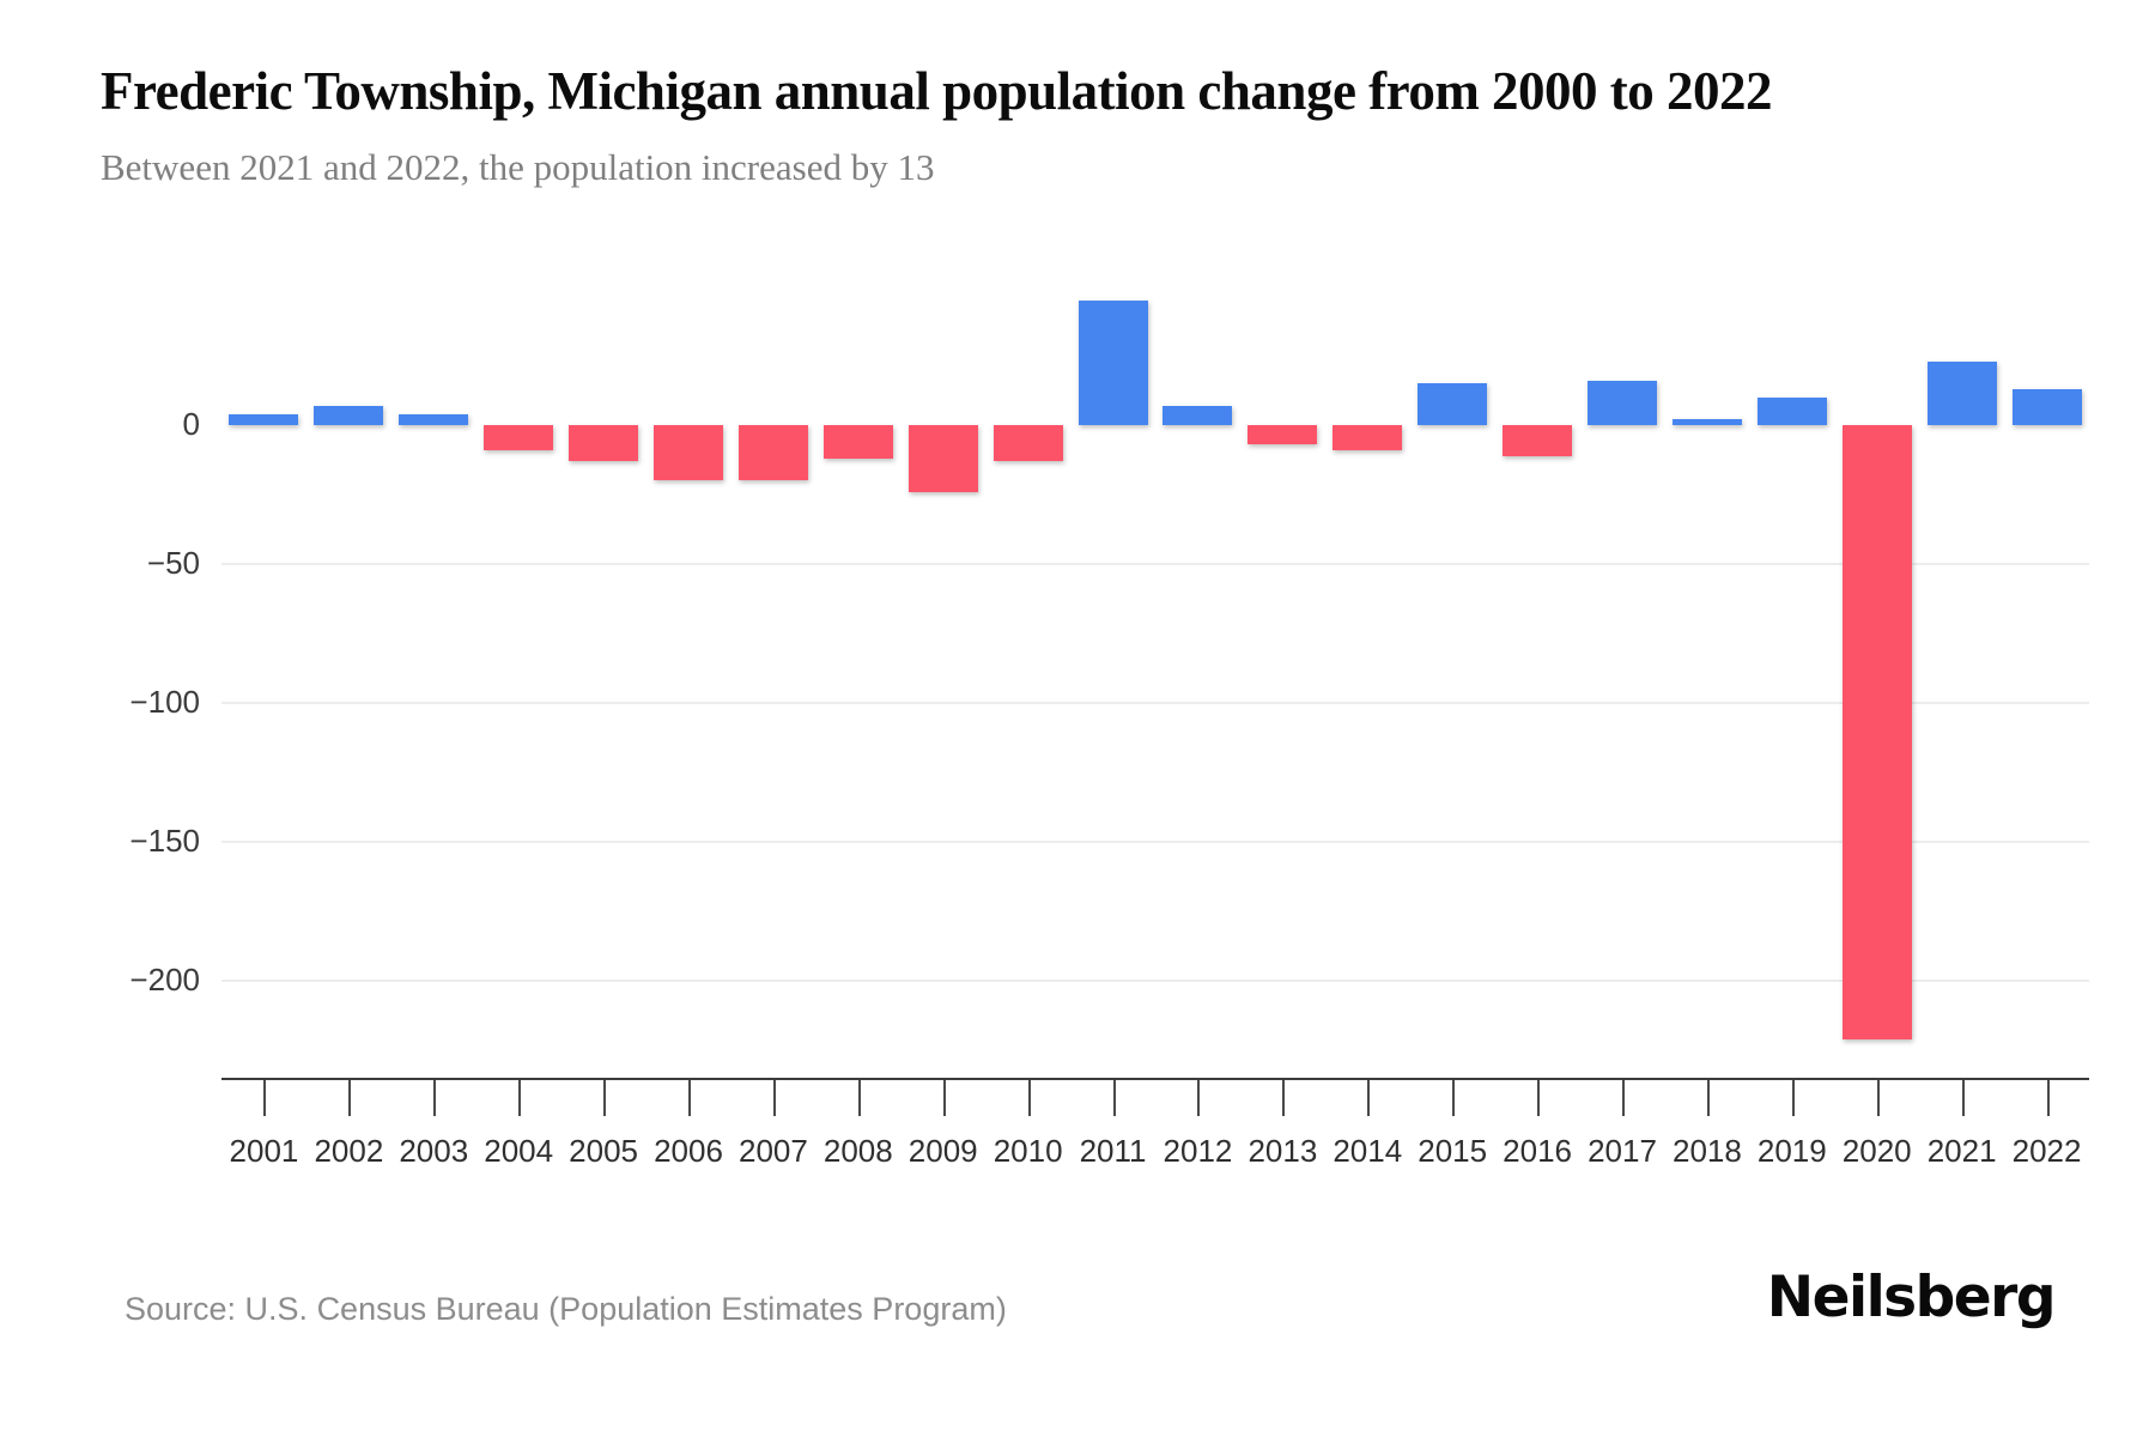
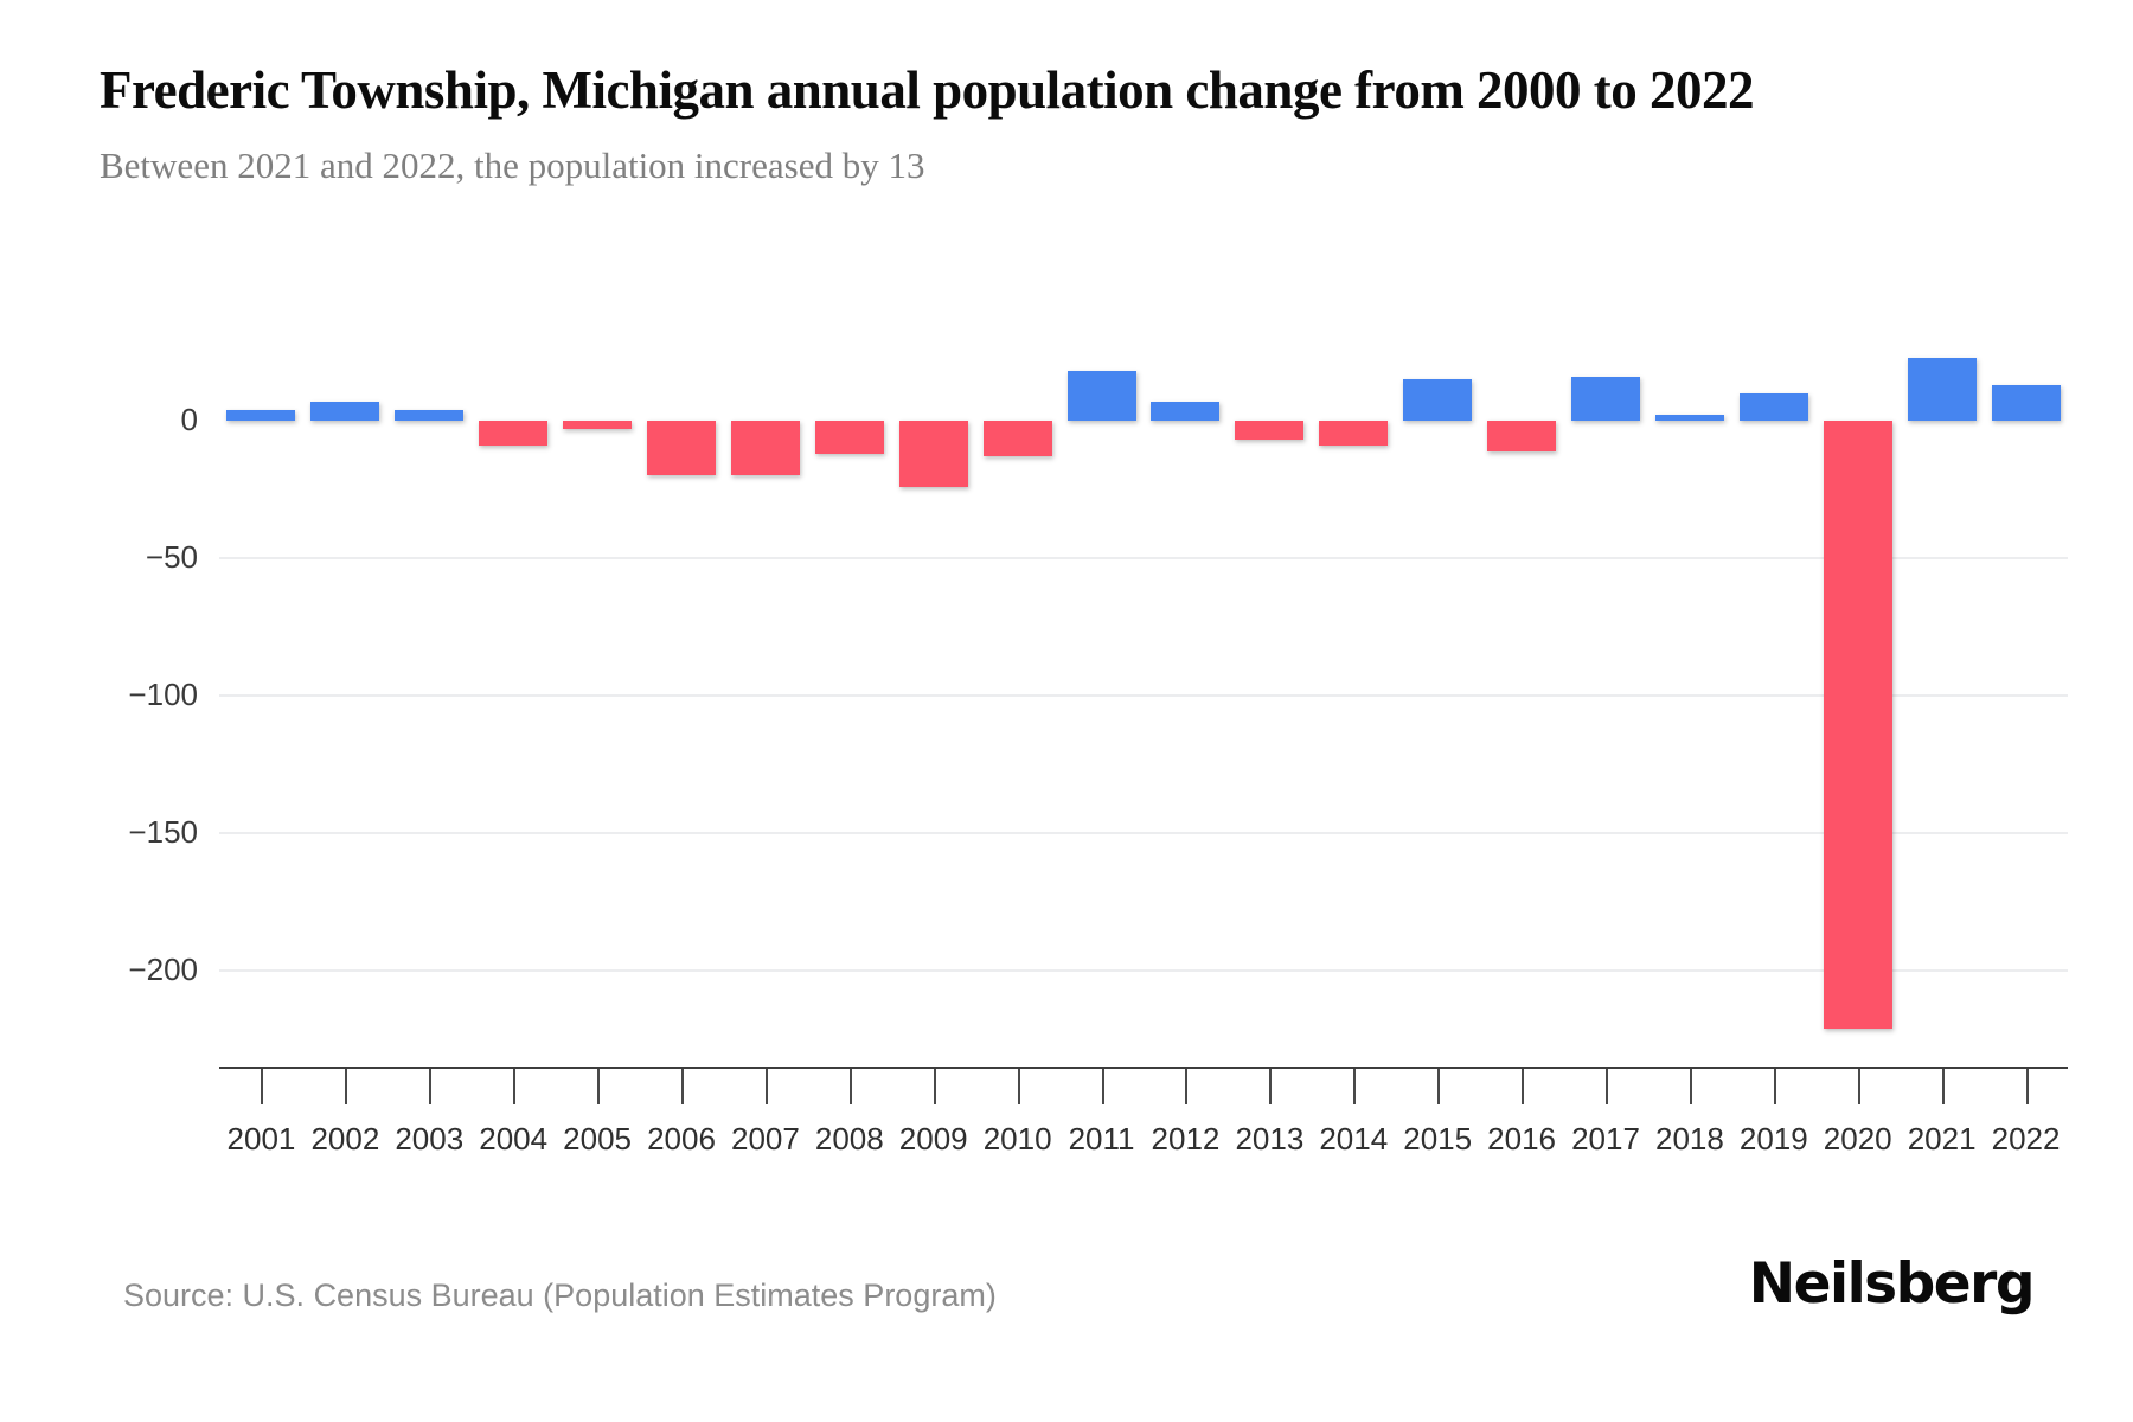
2005: -13 -> -3
2011: 45 -> 18
